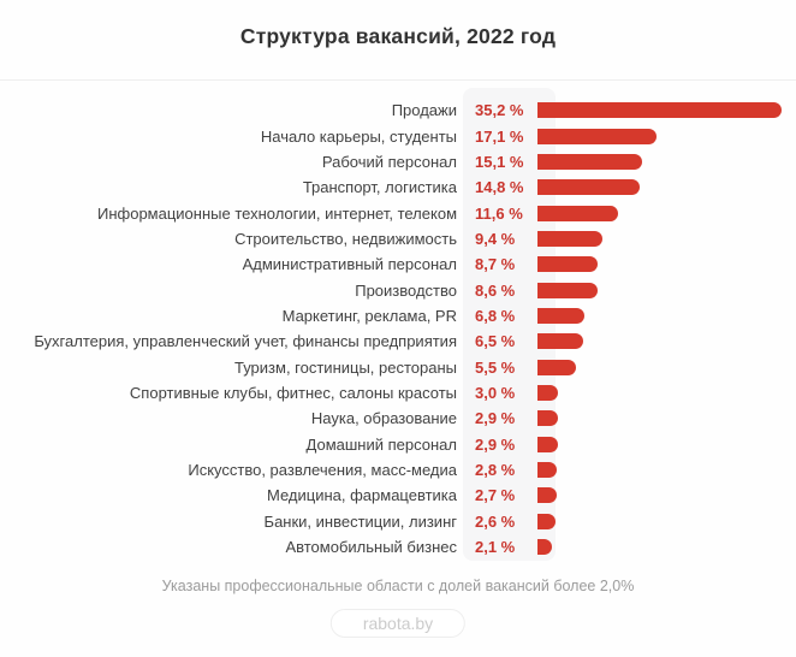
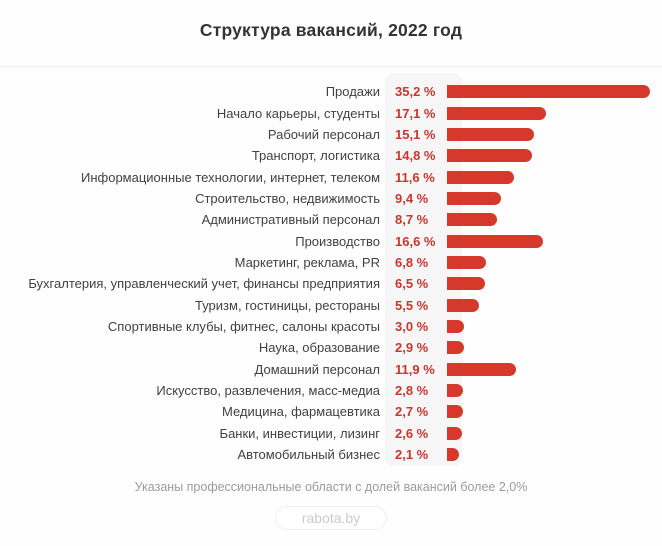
Производство: 8,6 -> 16,6
Домашний персонал: 2,9 -> 11,9
